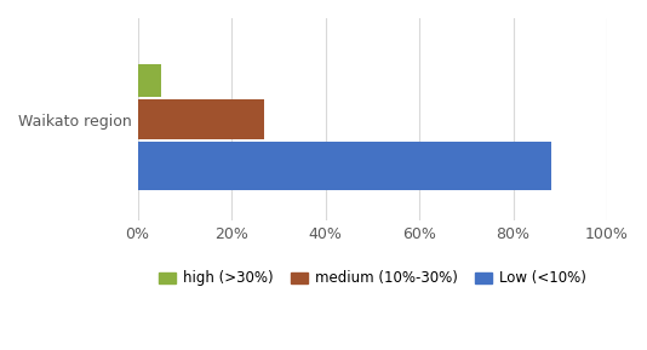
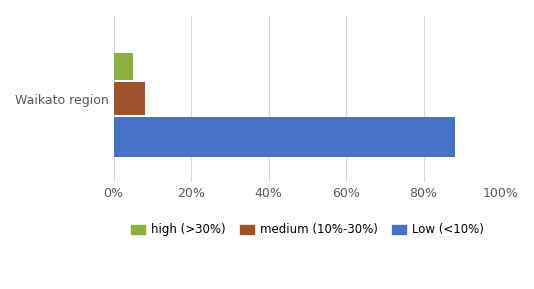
Waikato region: 27% -> 8%
